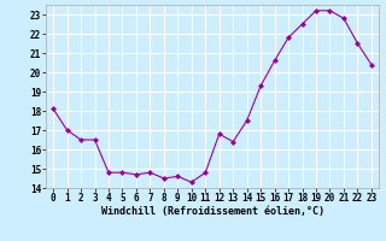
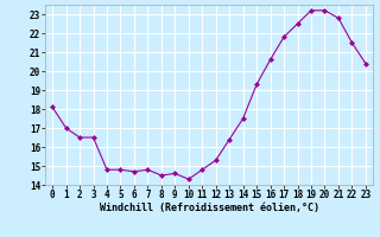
12: 16.8 -> 15.3
